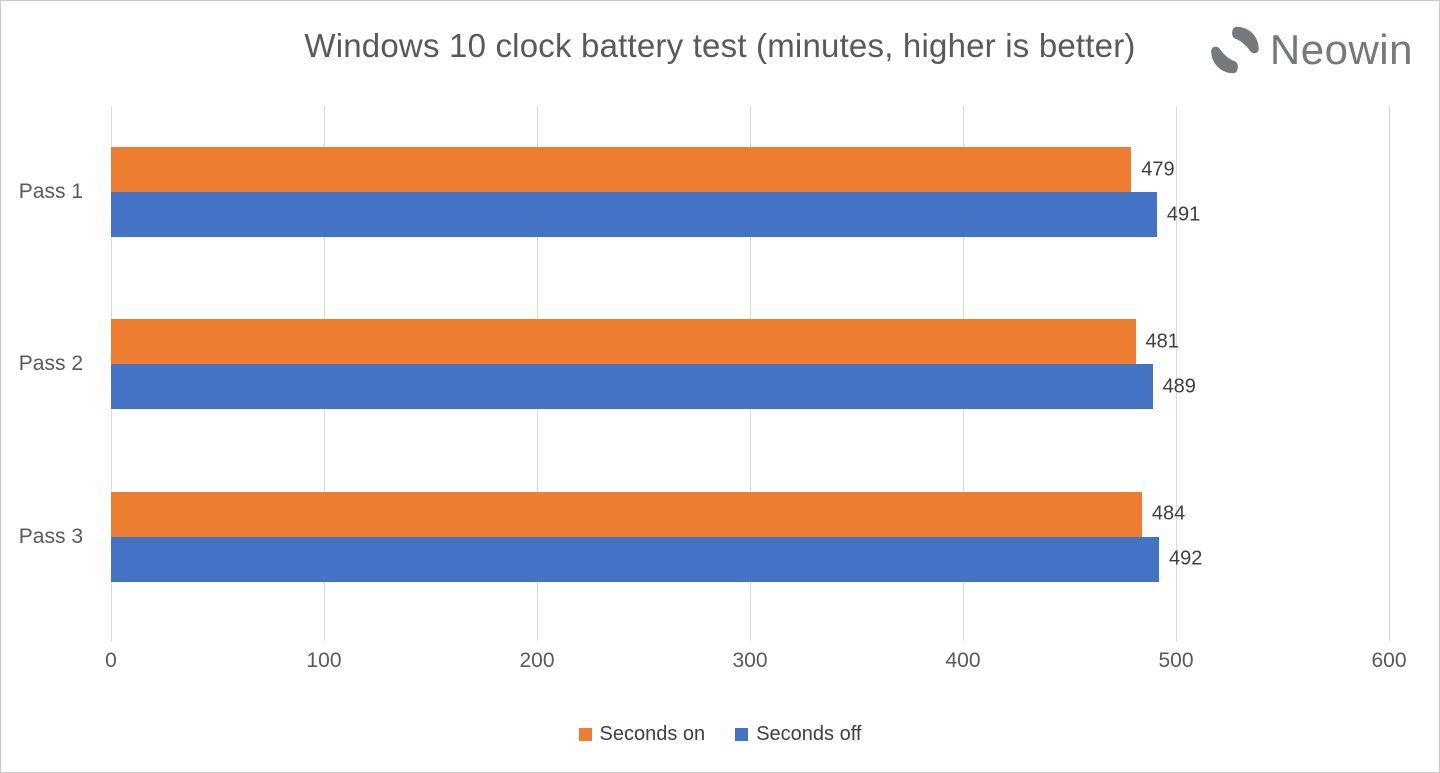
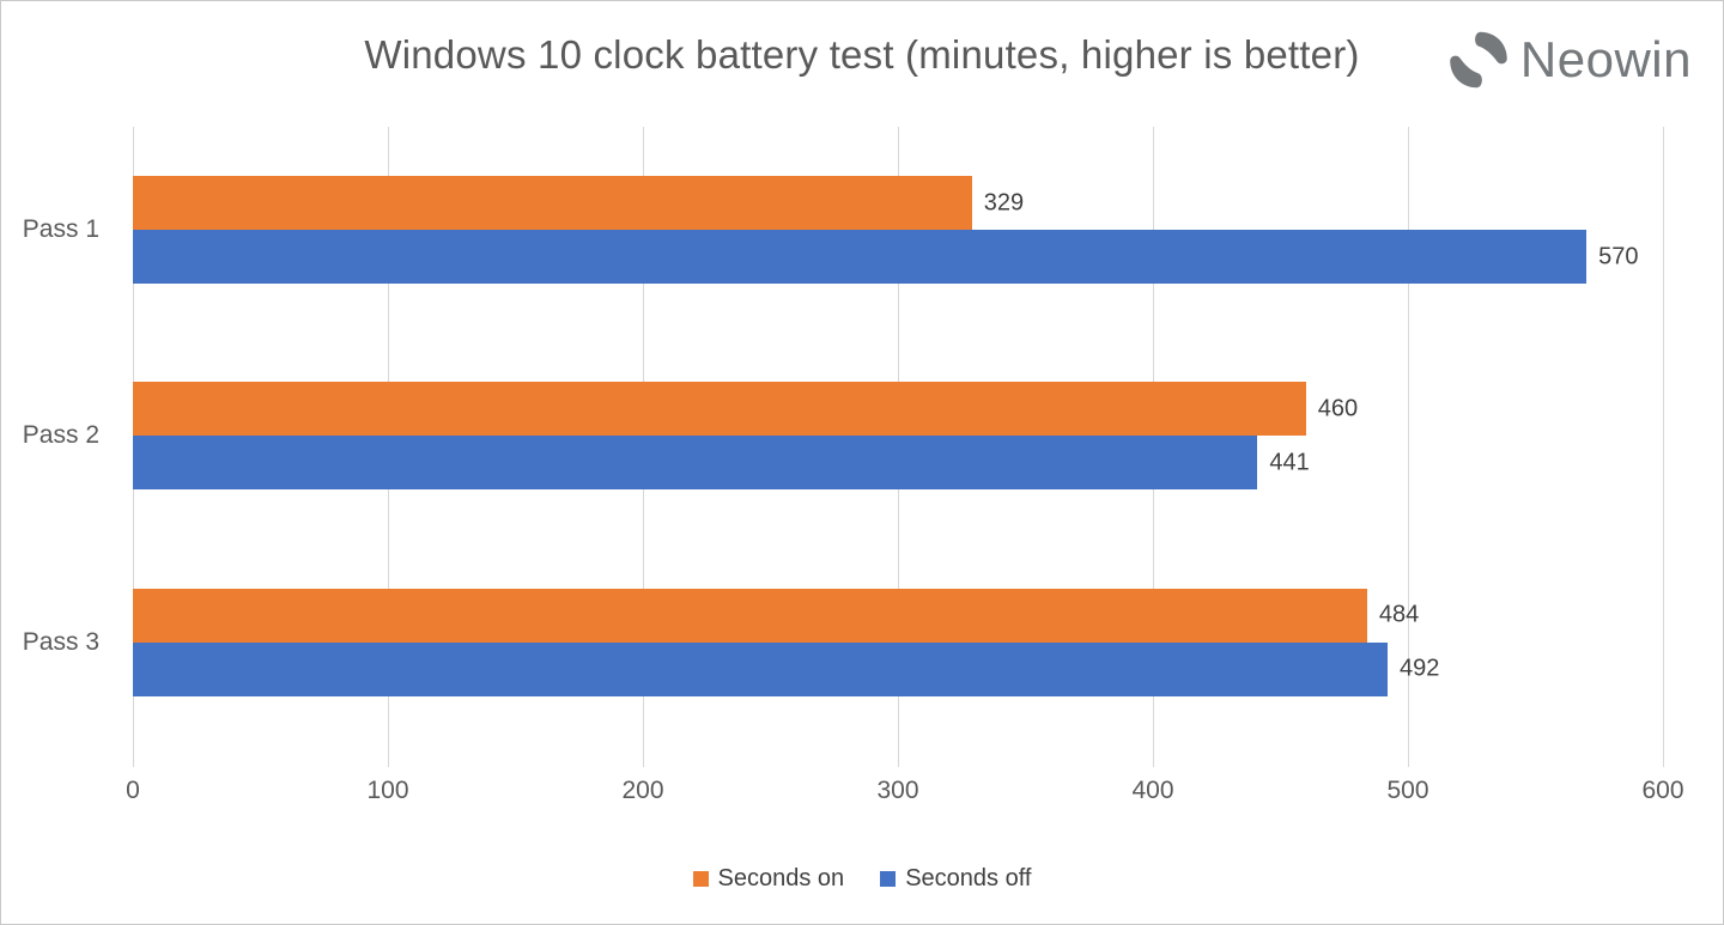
Seconds on/Pass 1: 479 -> 329
Seconds off/Pass 1: 491 -> 570
Seconds on/Pass 2: 481 -> 460
Seconds off/Pass 2: 489 -> 441
